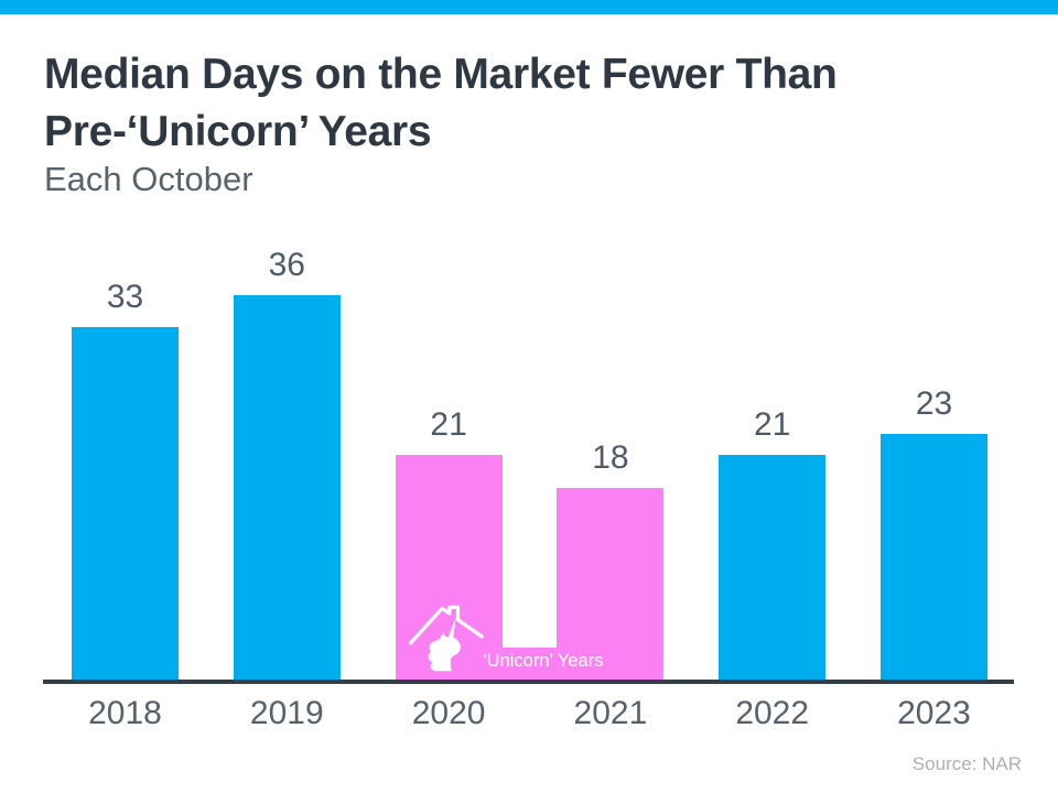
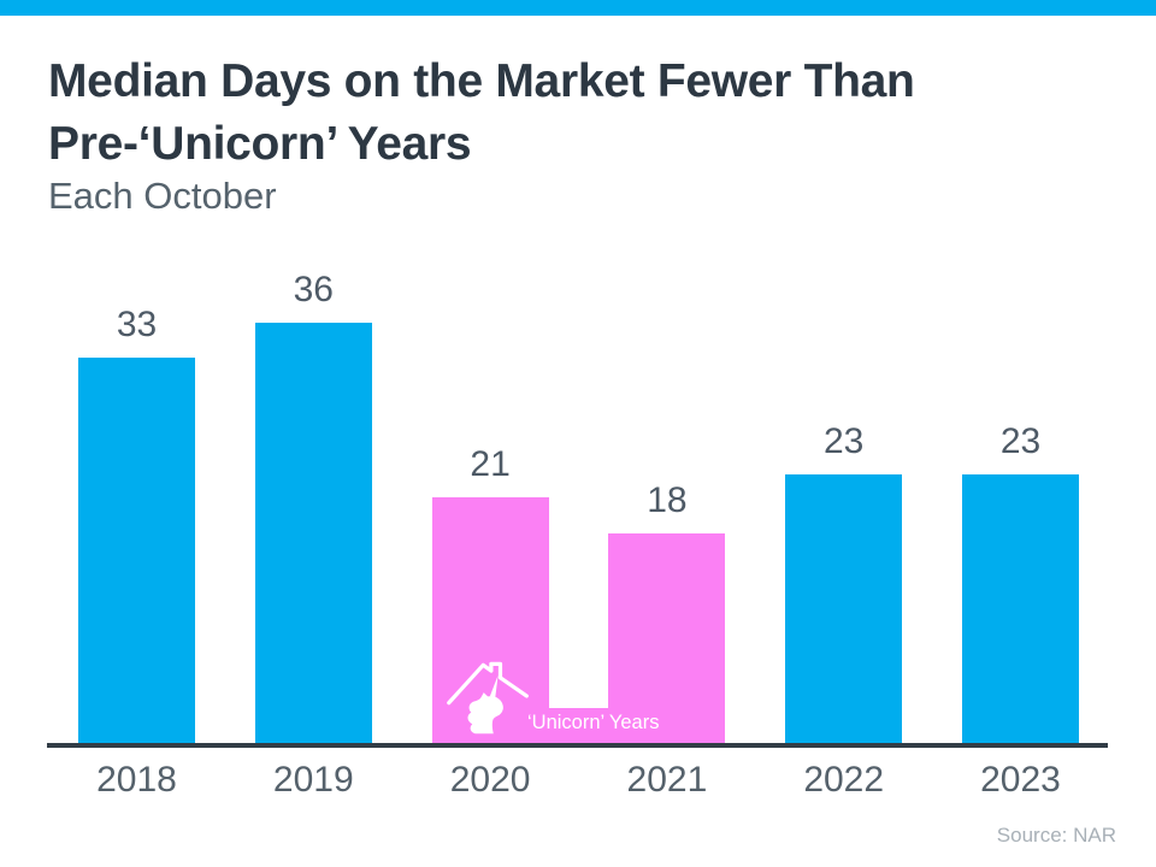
2022: 21 -> 23
